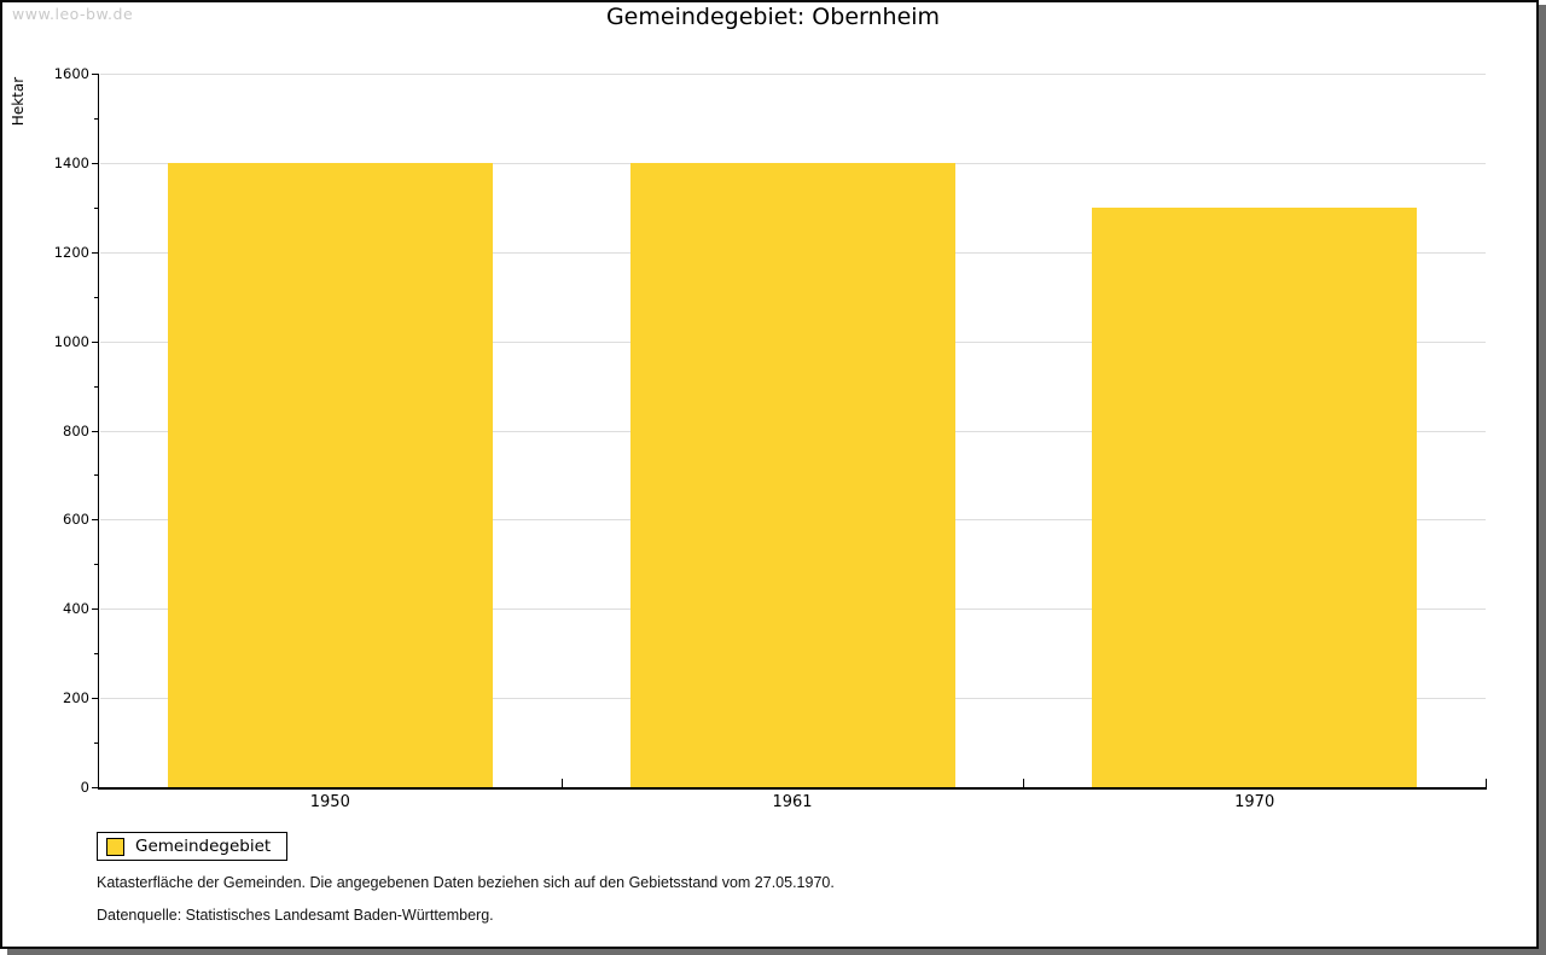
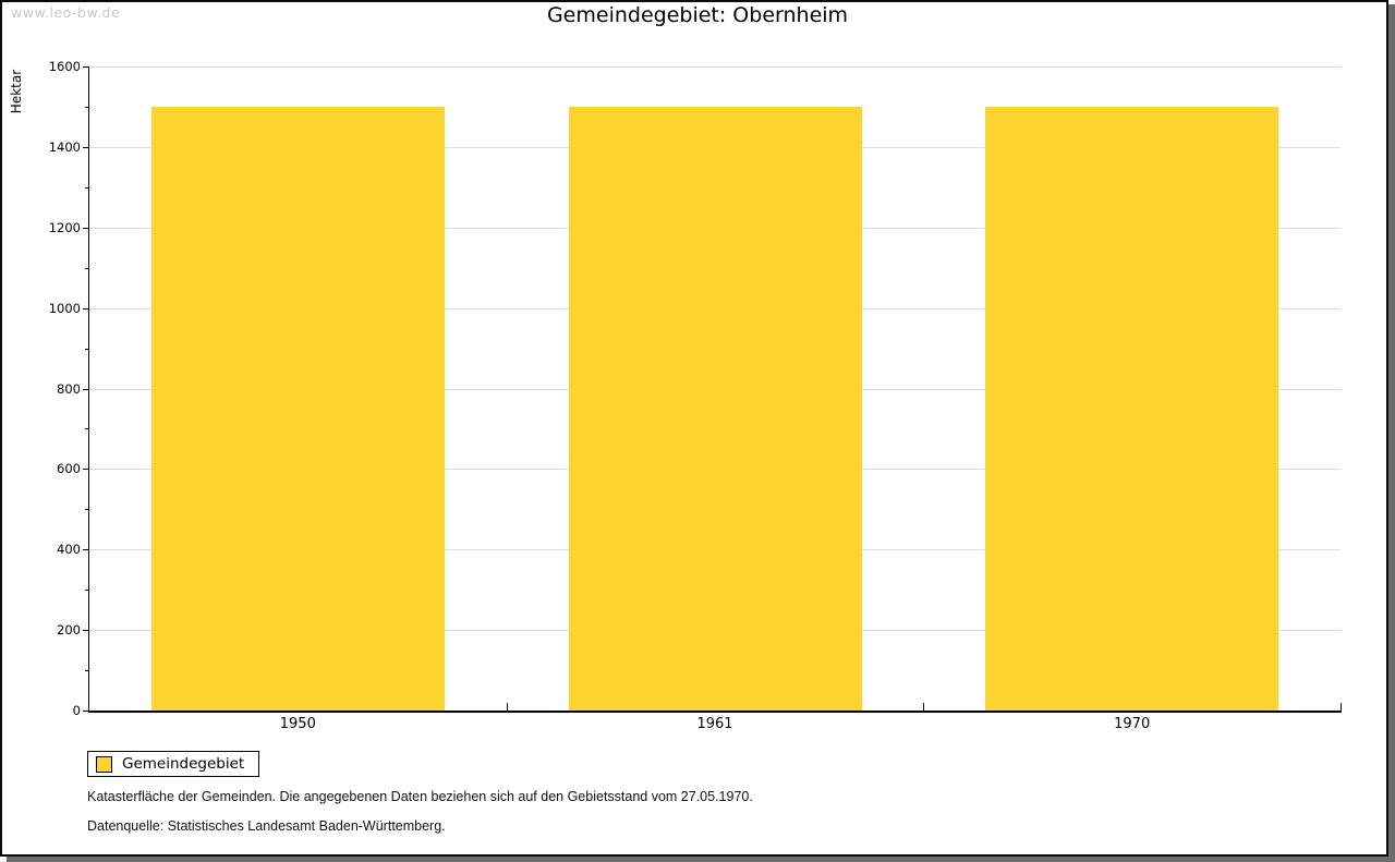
1950: 1400 -> 1500
1961: 1400 -> 1500
1970: 1300 -> 1500
